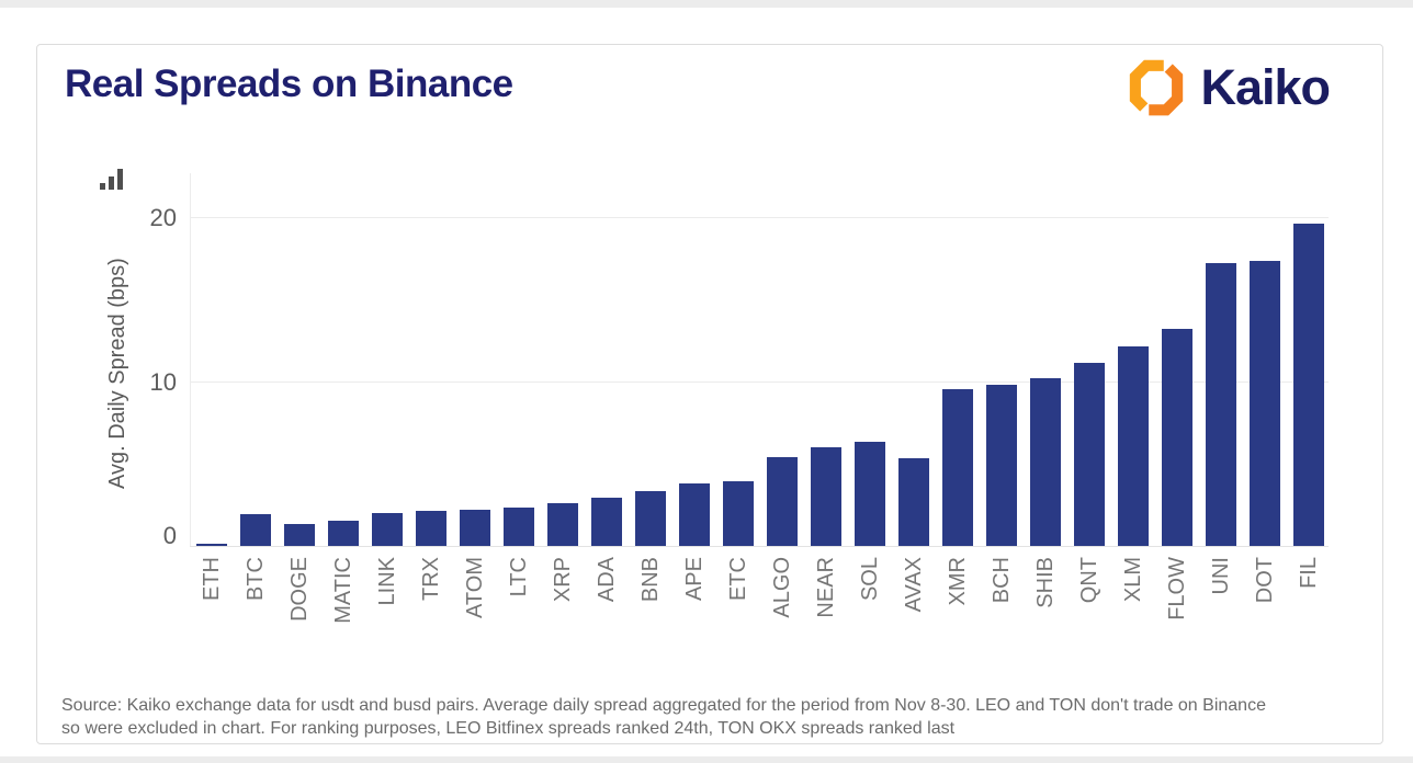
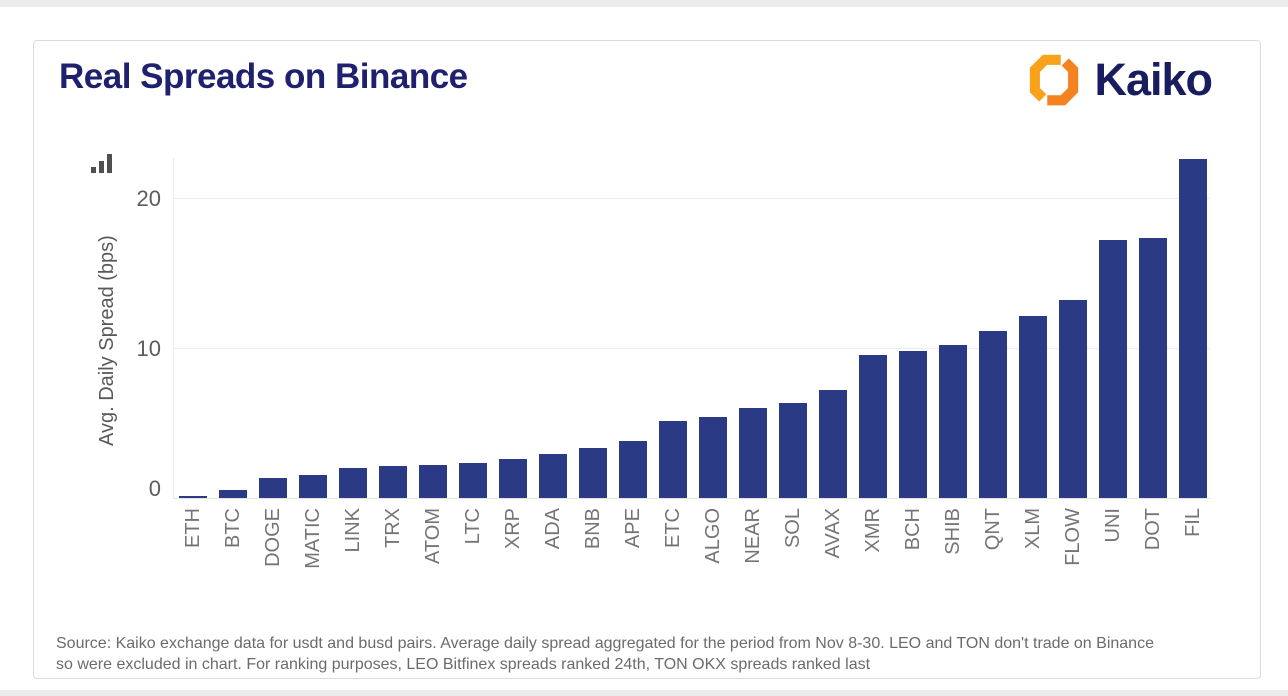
BTC: 1.9 -> 0.5
ETC: 3.9 -> 5.1
AVAX: 5.3 -> 7.2
FIL: 19.6 -> 22.6
